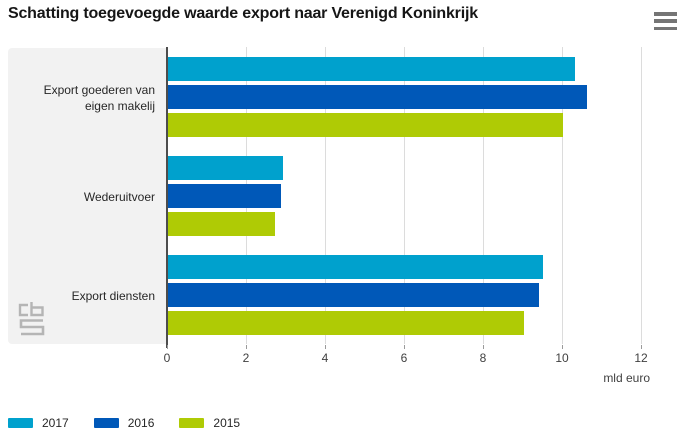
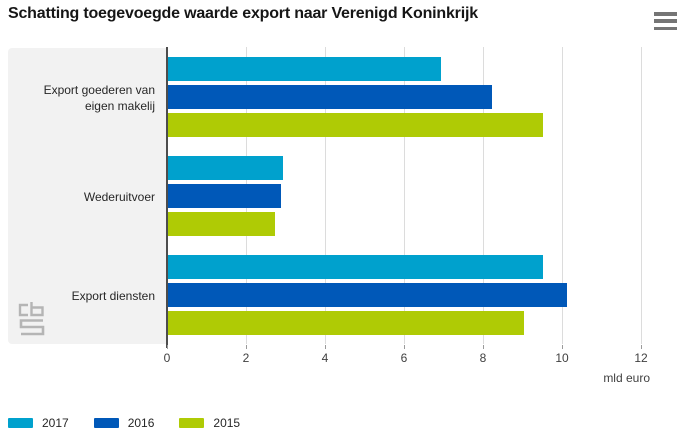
2017/Export goederen van eigen makelij: 10.3 -> 6.9
2016/Export goederen van eigen makelij: 10.6 -> 8.2
2015/Export goederen van eigen makelij: 10.0 -> 9.5
2016/Export diensten: 9.4 -> 10.1
